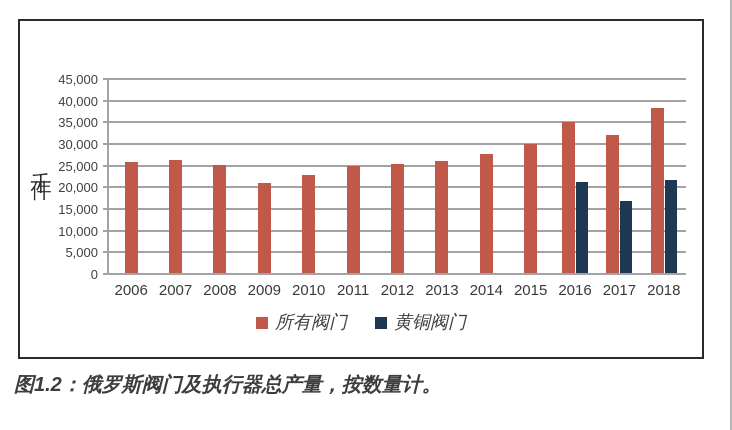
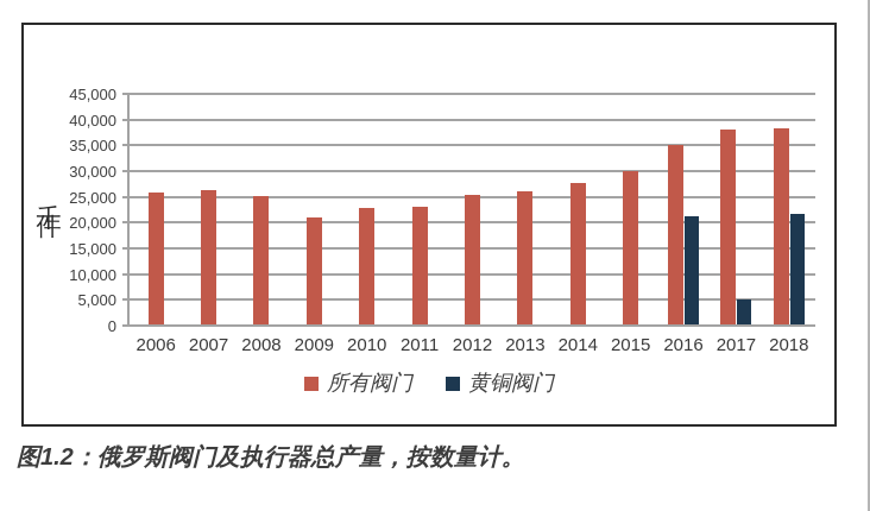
所有阀门/2011: 25000 -> 23000
所有阀门/2017: 32000 -> 38000
黄铜阀门/2017: 17000 -> 5000
